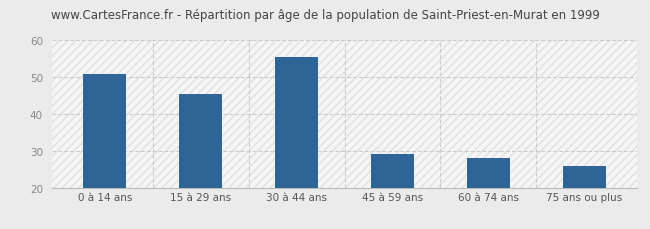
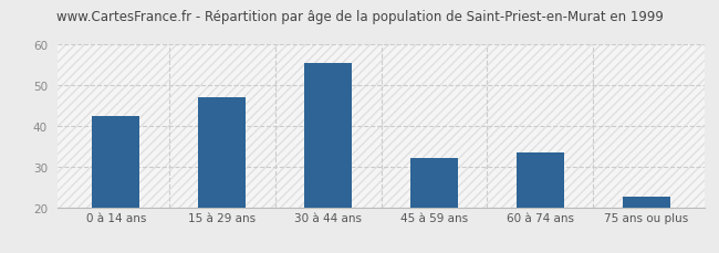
0 à 14 ans: 51.0 -> 42.5
15 à 29 ans: 45.5 -> 47.0
45 à 59 ans: 29.0 -> 32.2
60 à 74 ans: 28.0 -> 33.6
75 ans ou plus: 26.0 -> 22.5
